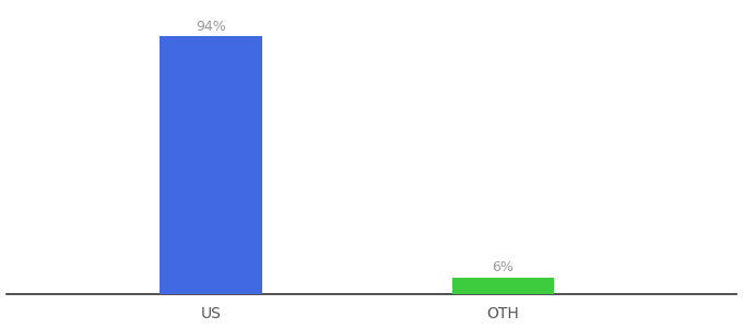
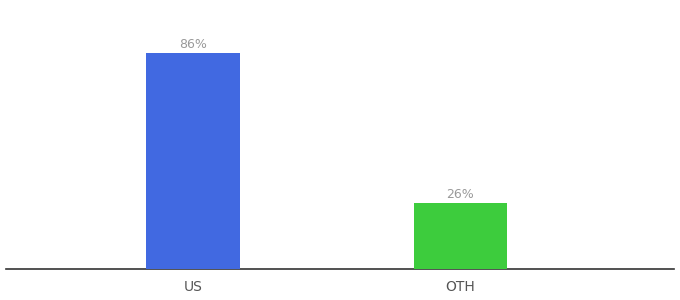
US: 94% -> 86%
OTH: 6% -> 26%
